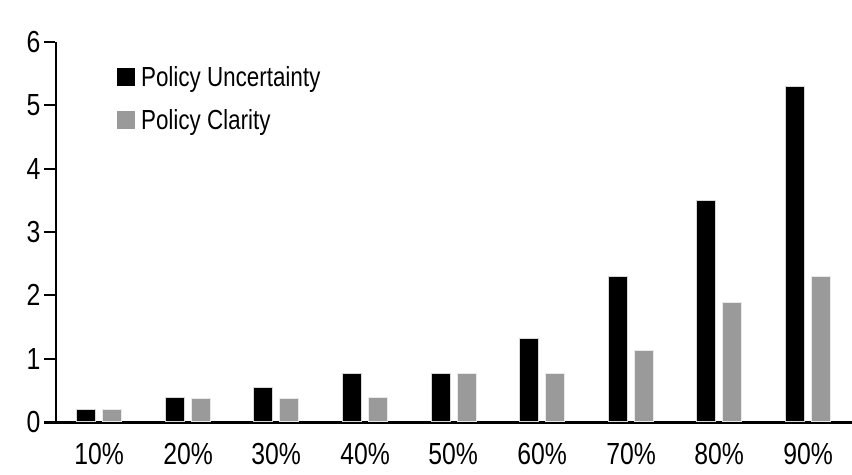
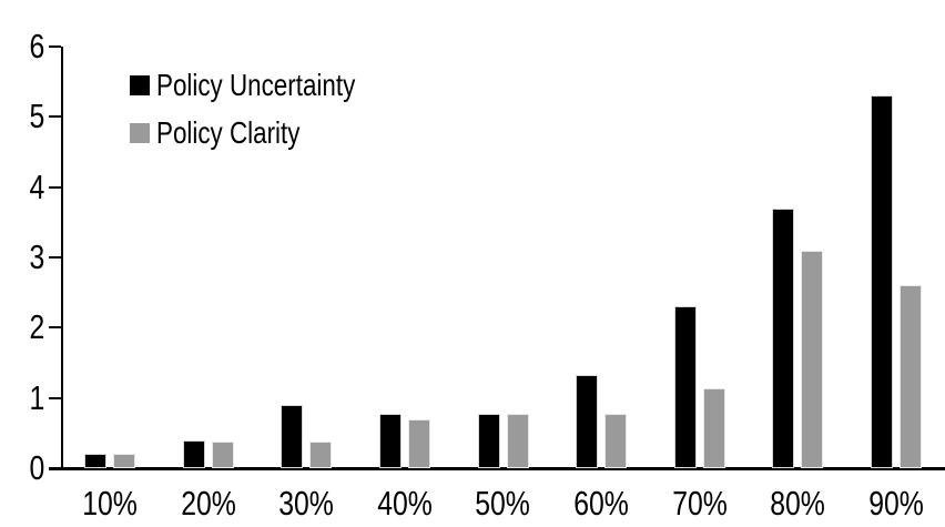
Policy Uncertainty/30%: 0.6 -> 0.9
Policy Clarity/40%: 0.4 -> 0.7
Policy Uncertainty/80%: 3.5 -> 3.7
Policy Clarity/80%: 1.9 -> 3.1
Policy Clarity/90%: 2.3 -> 2.6
